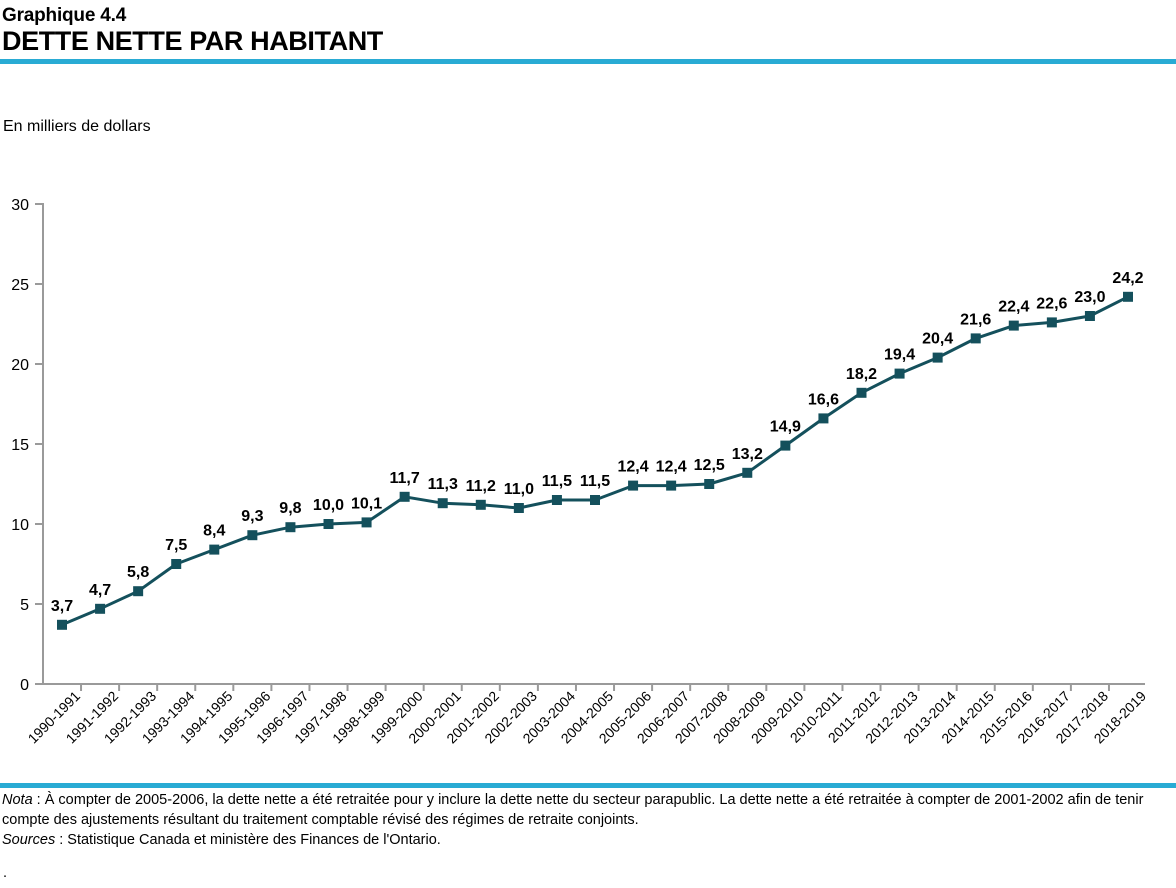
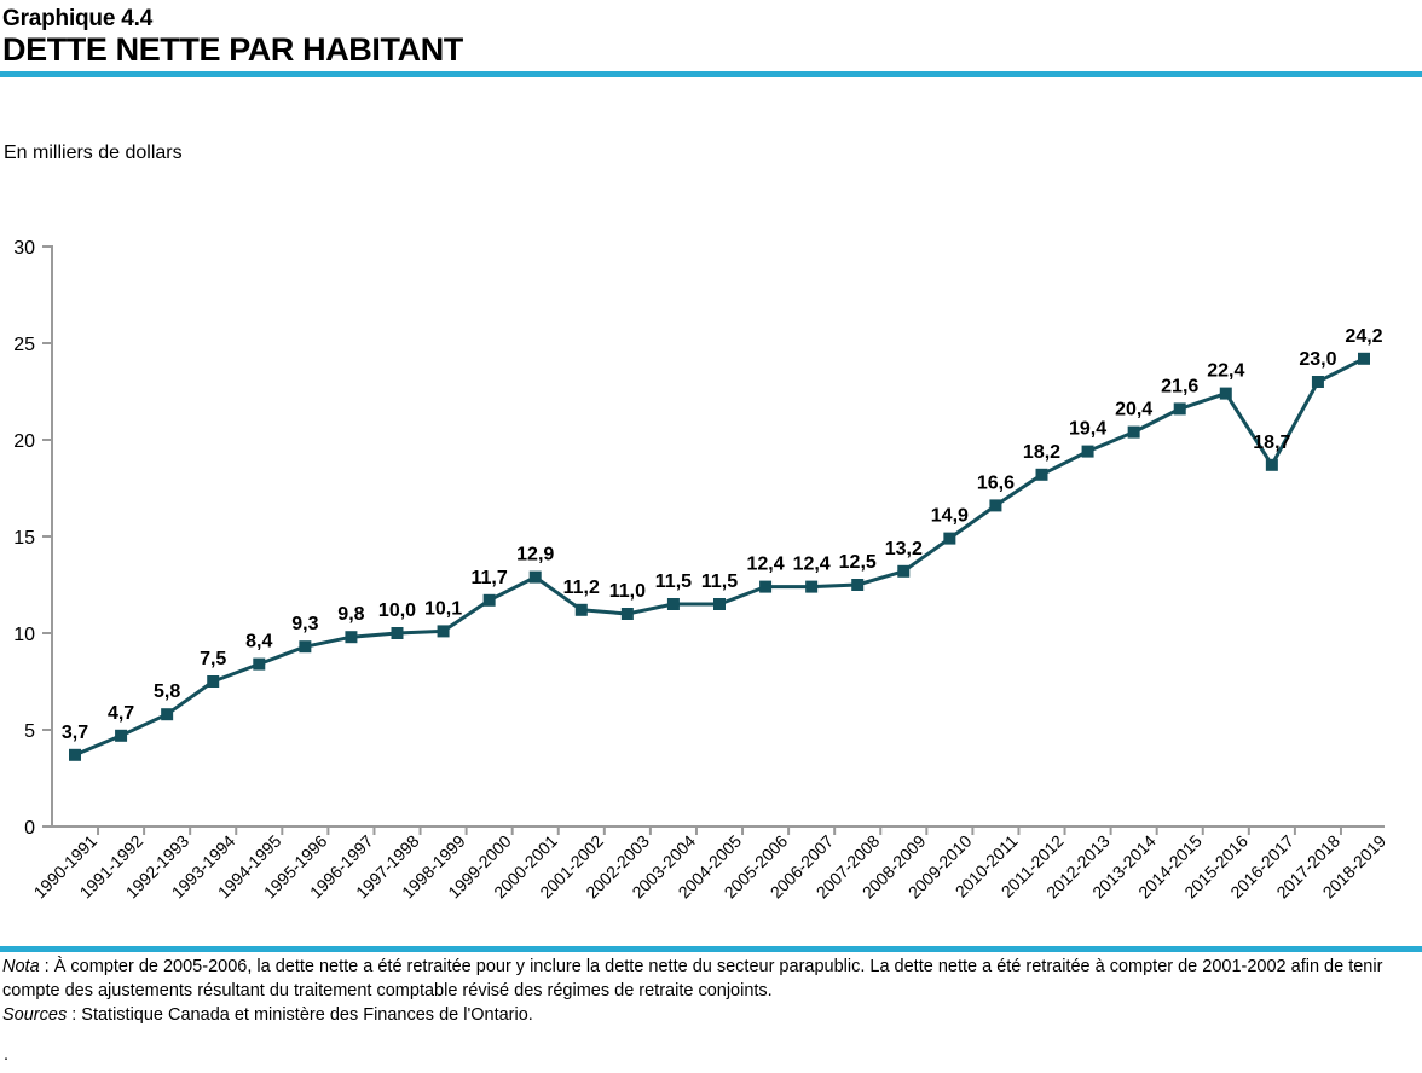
2000-2001: 11,3 -> 12,9
2016-2017: 22,6 -> 18,7
